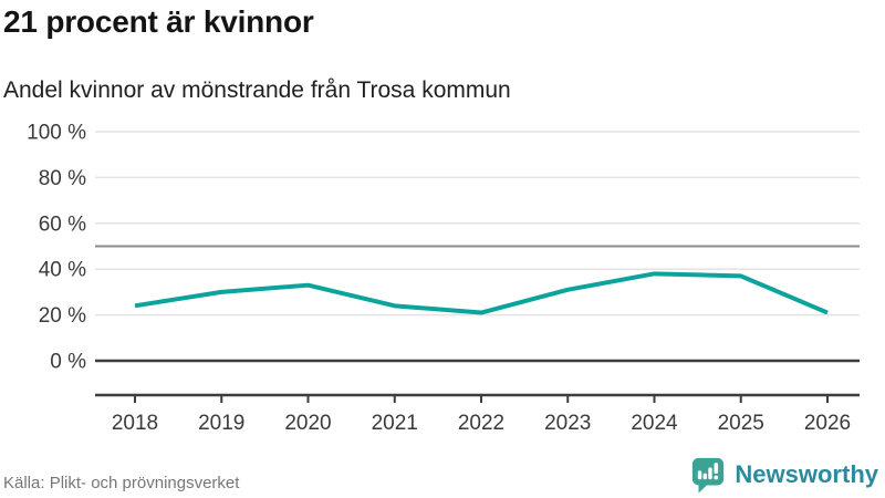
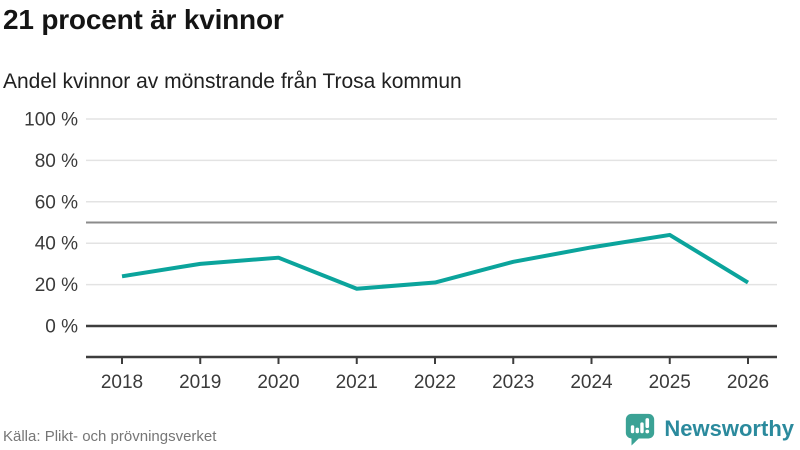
2021: 24% -> 18%
2025: 37% -> 44%
